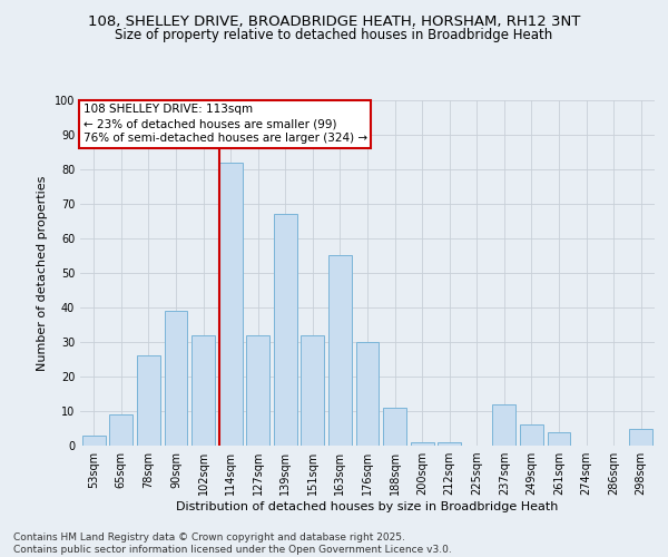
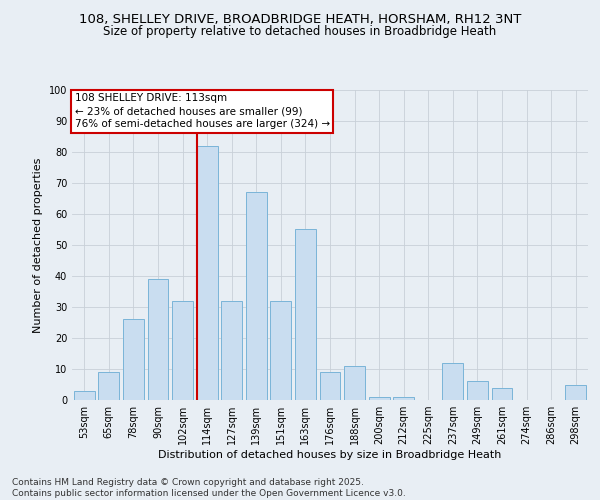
176sqm: 30 -> 9
